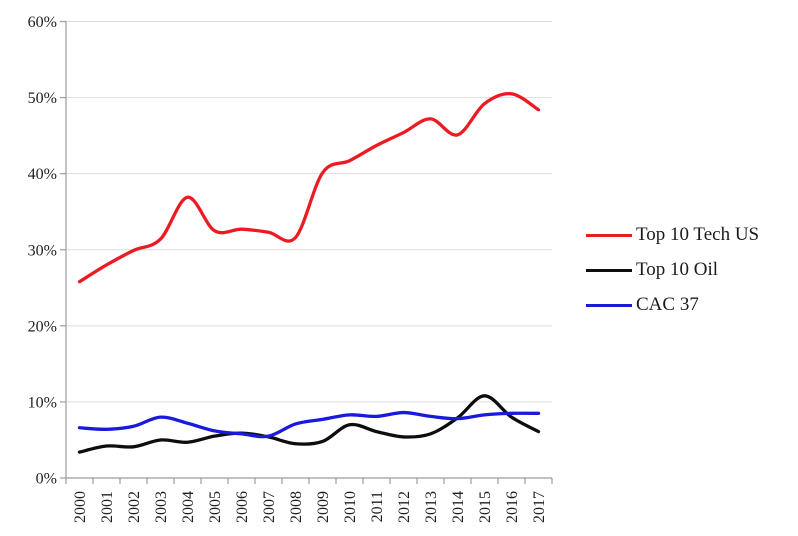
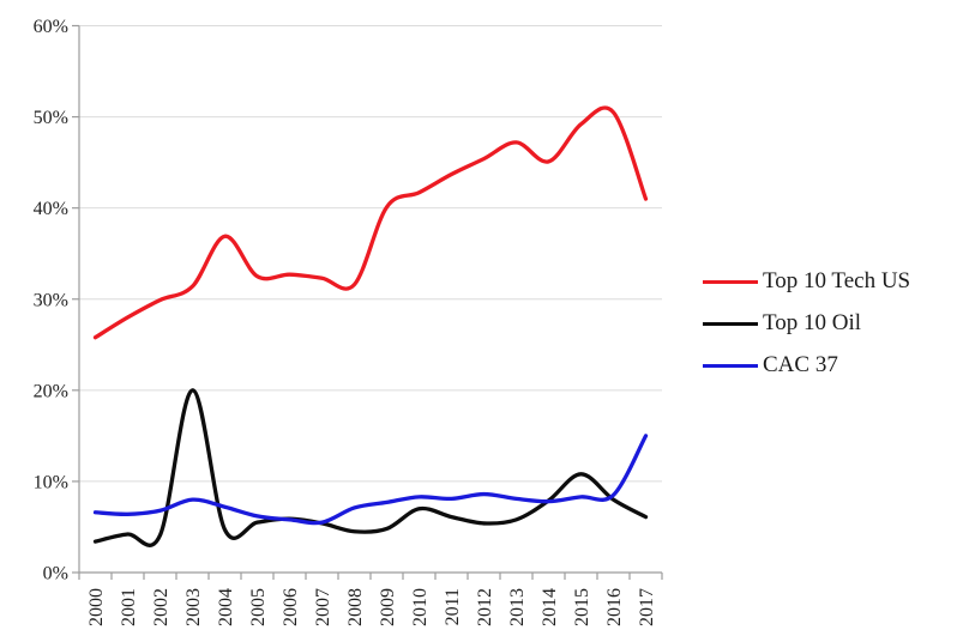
Top 10 Oil/2003: 5% -> 20%
Top 10 Tech US/2017: 48% -> 41%
CAC 37/2017: 8% -> 15%
